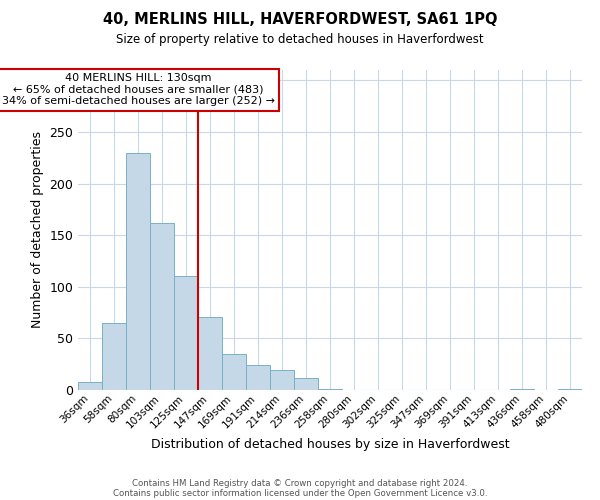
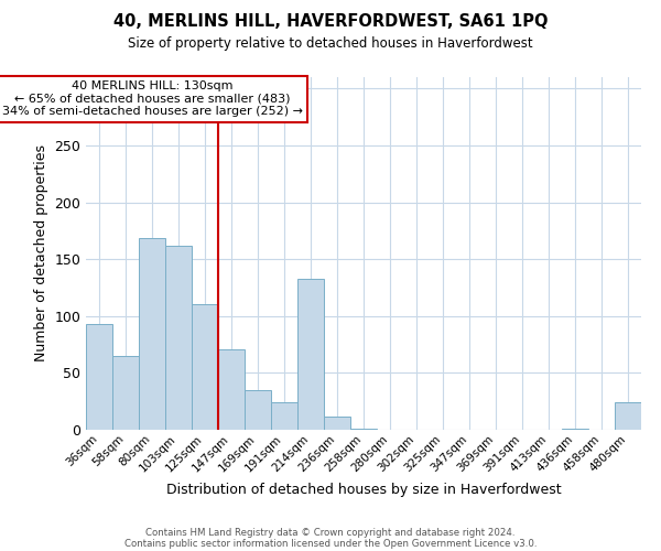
36sqm: 8 -> 93
80sqm: 230 -> 169
214sqm: 19 -> 133
480sqm: 1 -> 24
